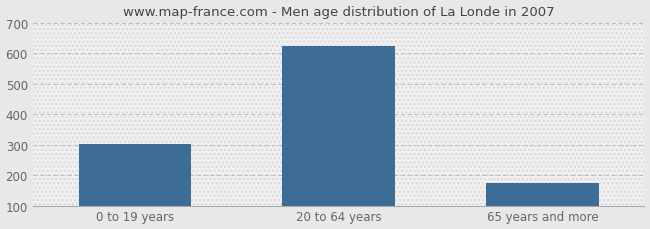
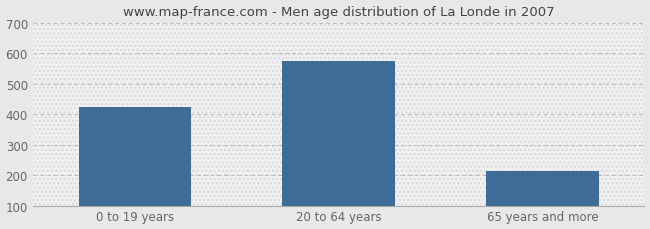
0 to 19 years: 303 -> 425
20 to 64 years: 624 -> 575
65 years and more: 175 -> 215
